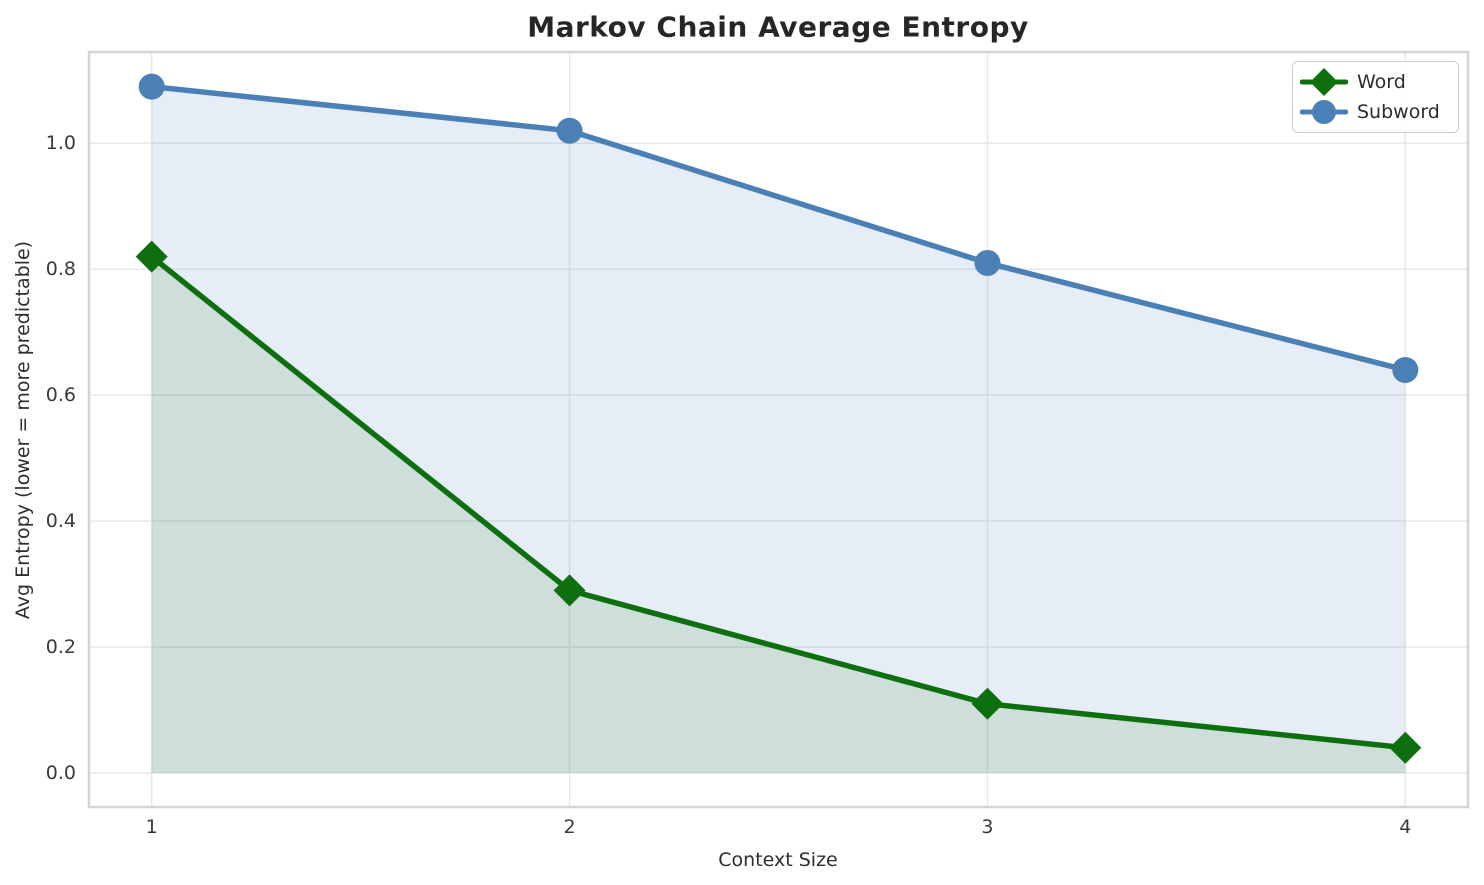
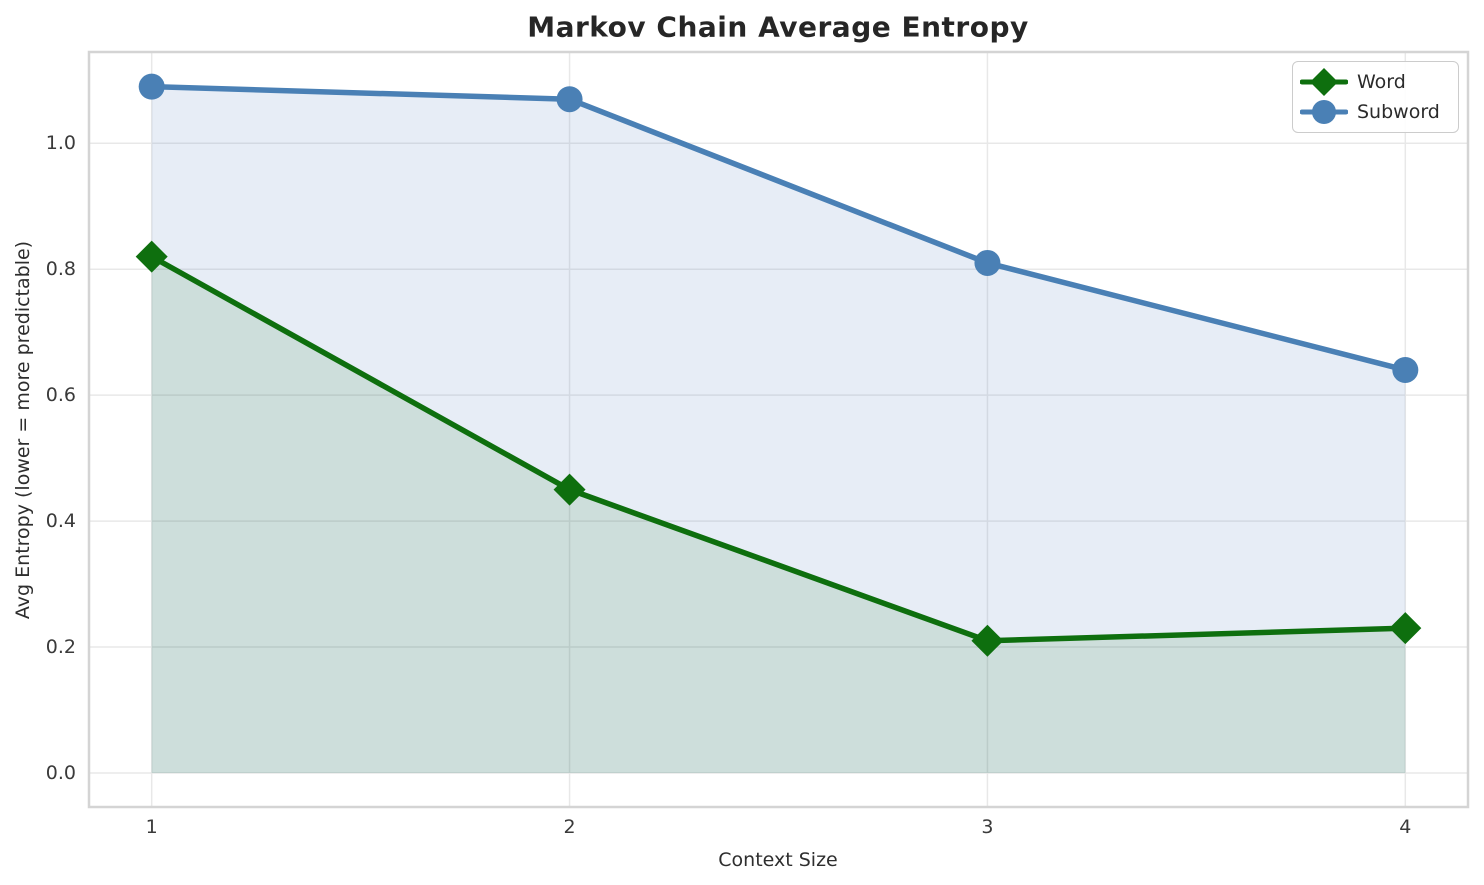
Word/2: 0.29 -> 0.45
Subword/2: 1.02 -> 1.07
Word/3: 0.11 -> 0.21
Word/4: 0.04 -> 0.23
